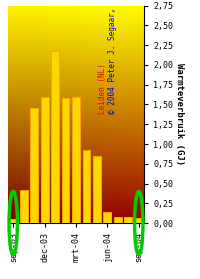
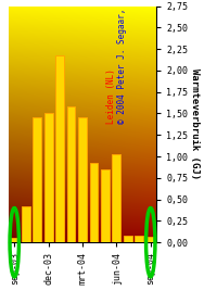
dec-03: 1,60 -> 1,50
mrt-04: 1,60 -> 1,46
jun-04: 0,14 -> 1,02
